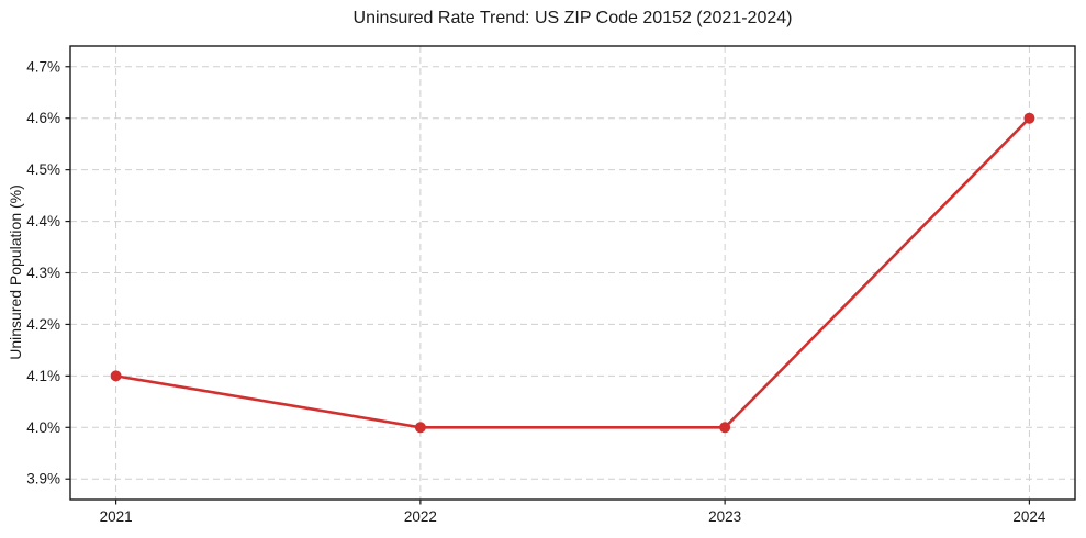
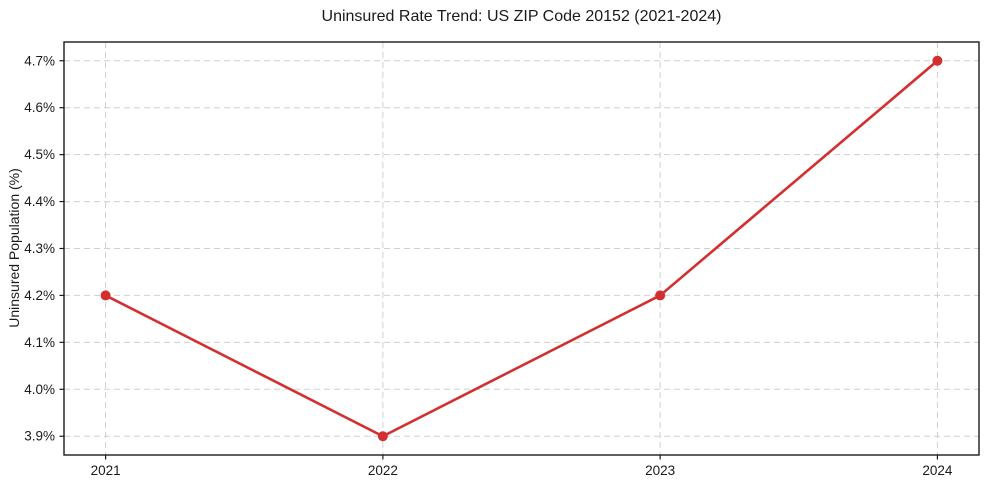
2021: 4.1% -> 4.2%
2022: 4.0% -> 3.9%
2023: 4.0% -> 4.2%
2024: 4.6% -> 4.7%
